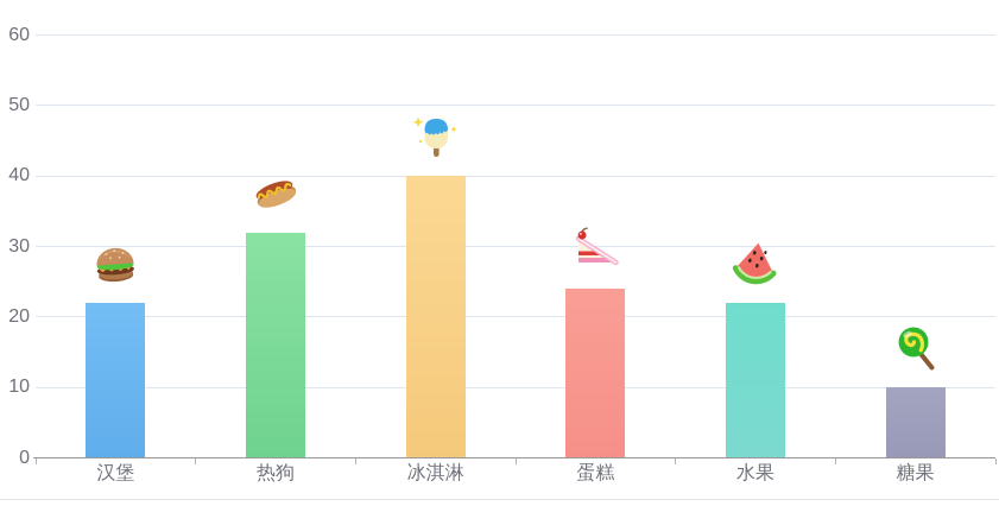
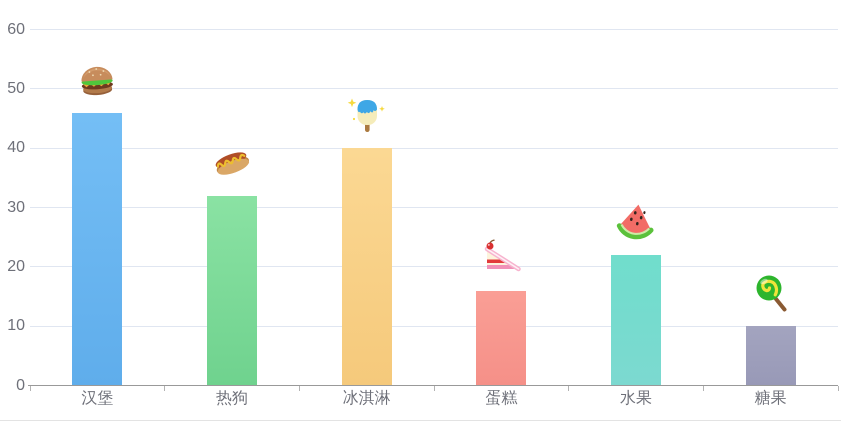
汉堡: 22 -> 46
蛋糕: 24 -> 16
